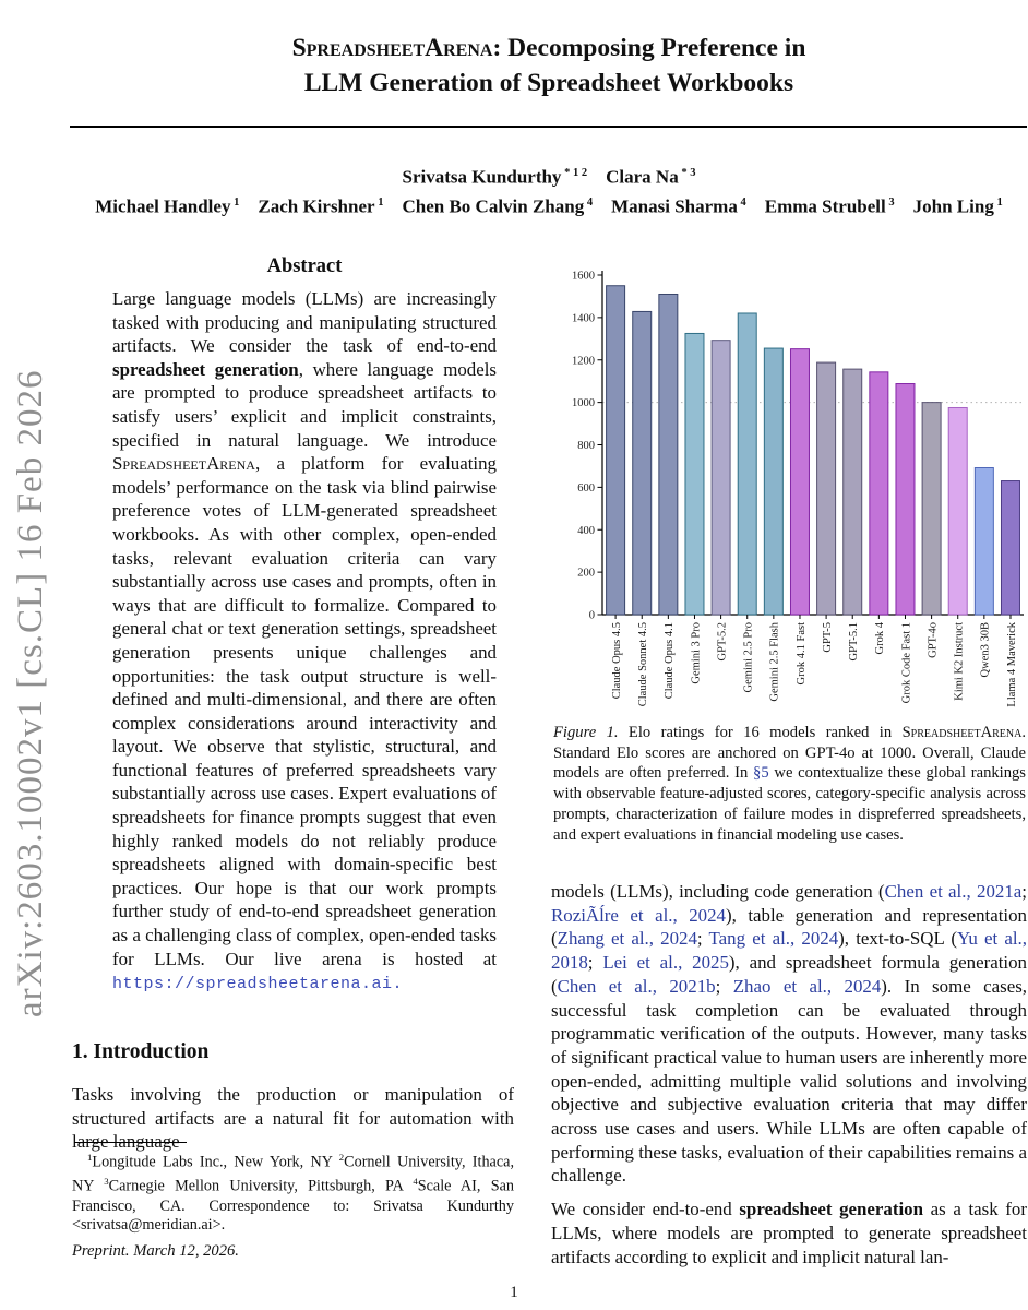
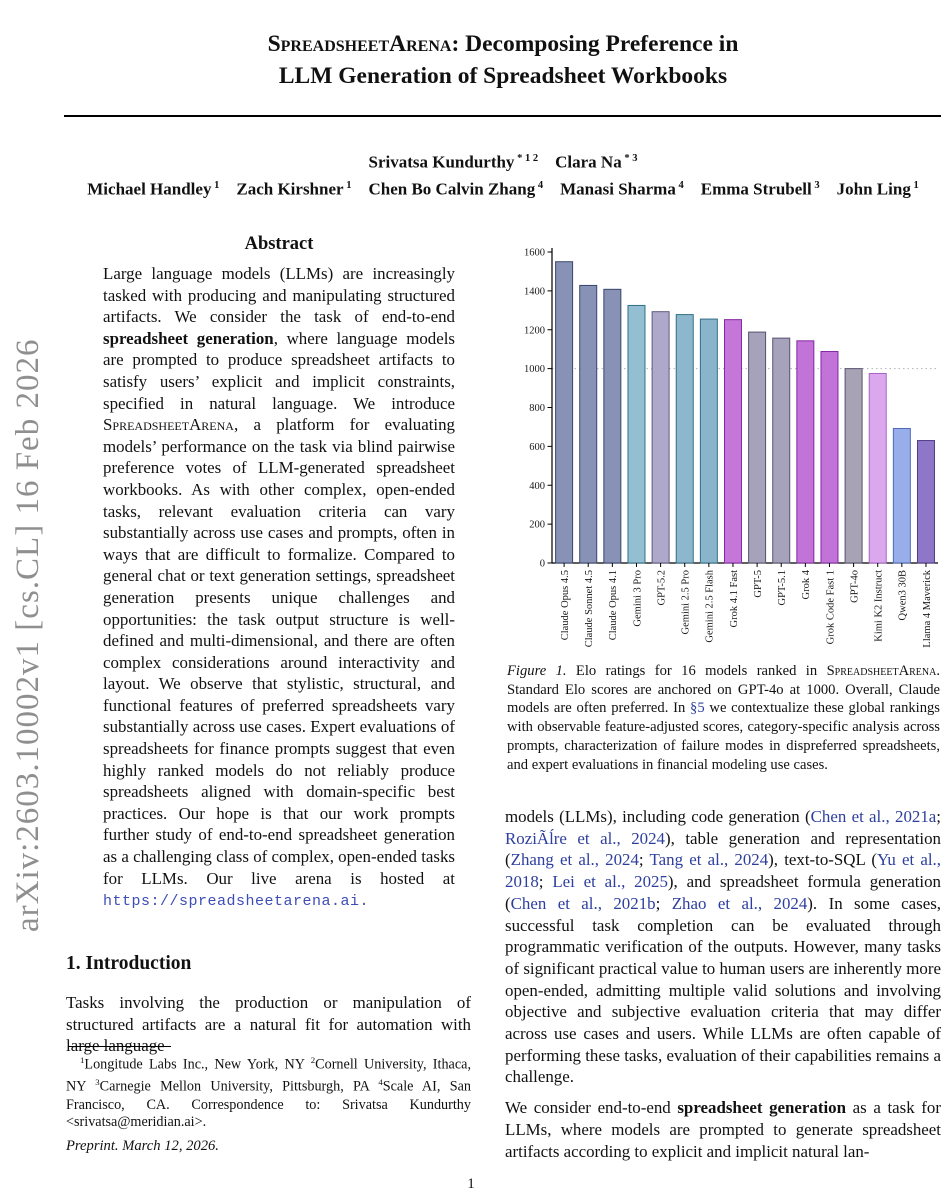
Claude Opus 4.1: 1510 -> 1410
Gemini 2.5 Pro: 1420 -> 1280
